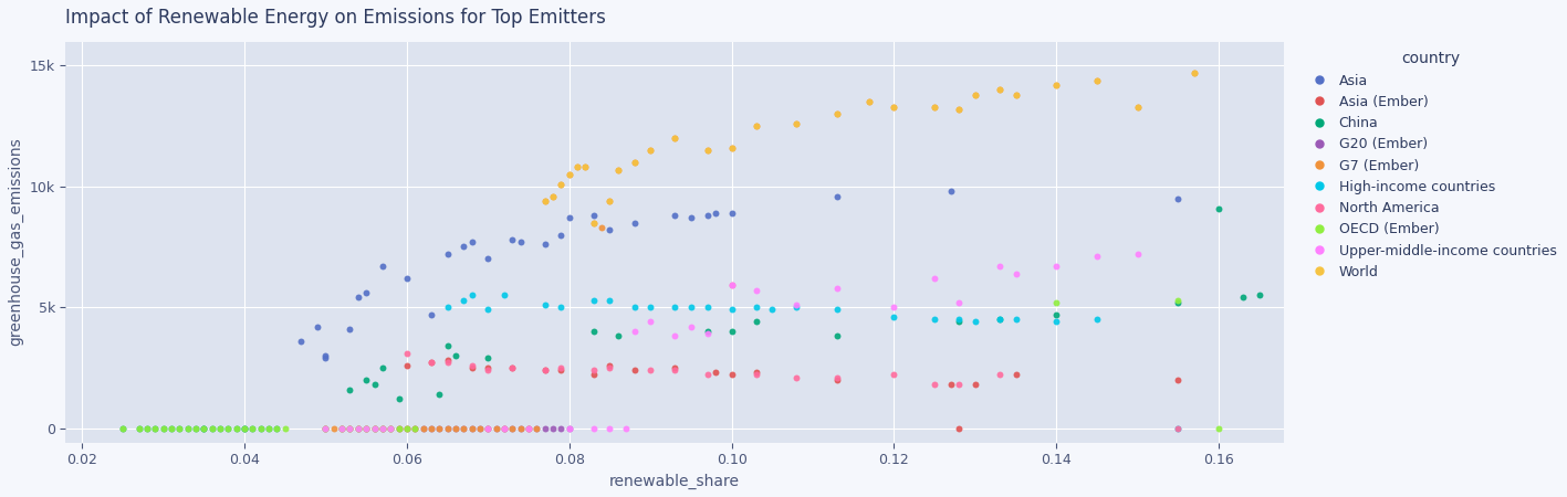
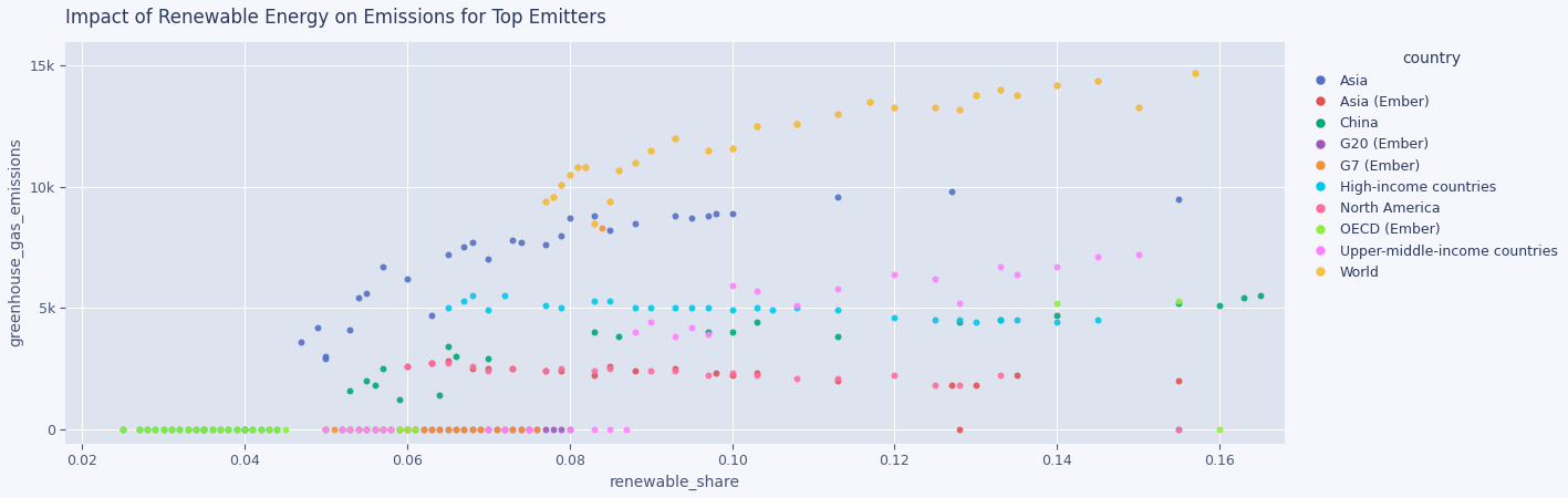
North America/0.06: 3.1k -> 2.6k
North America/0.10: 5.9k -> 2.3k
Upper-middle-income countries/0.12: 5.0k -> 6.4k
China/0.16: 9.1k -> 5.1k
